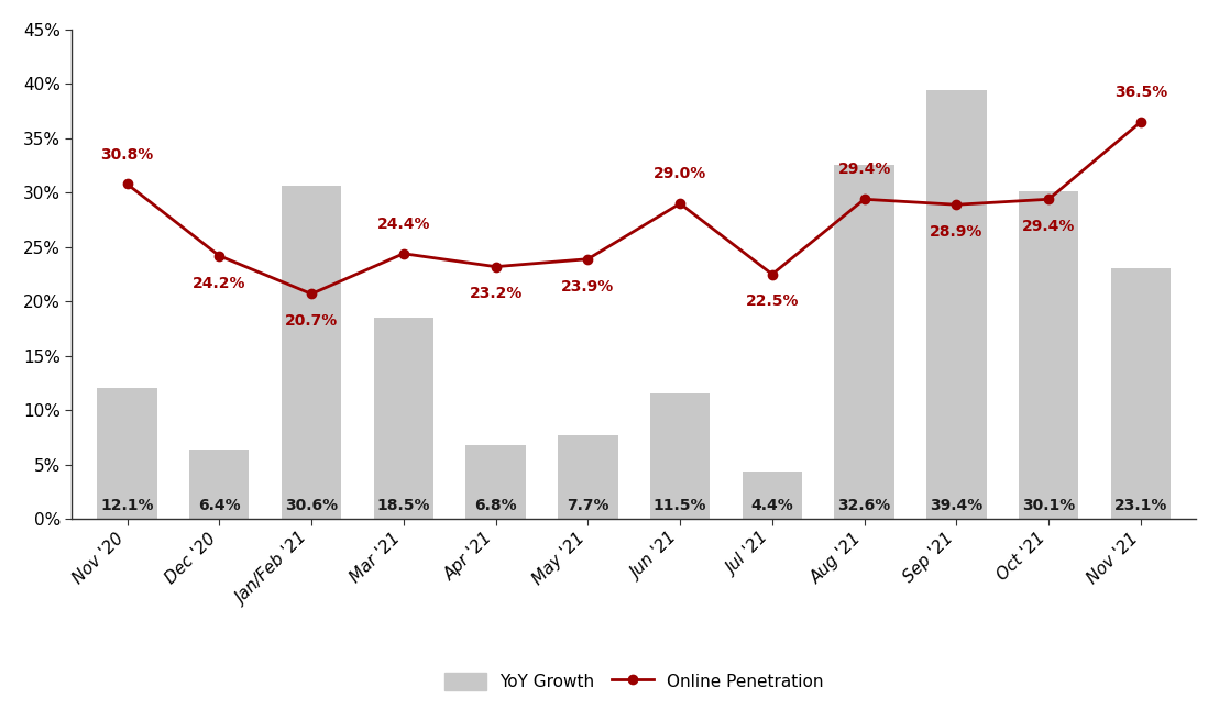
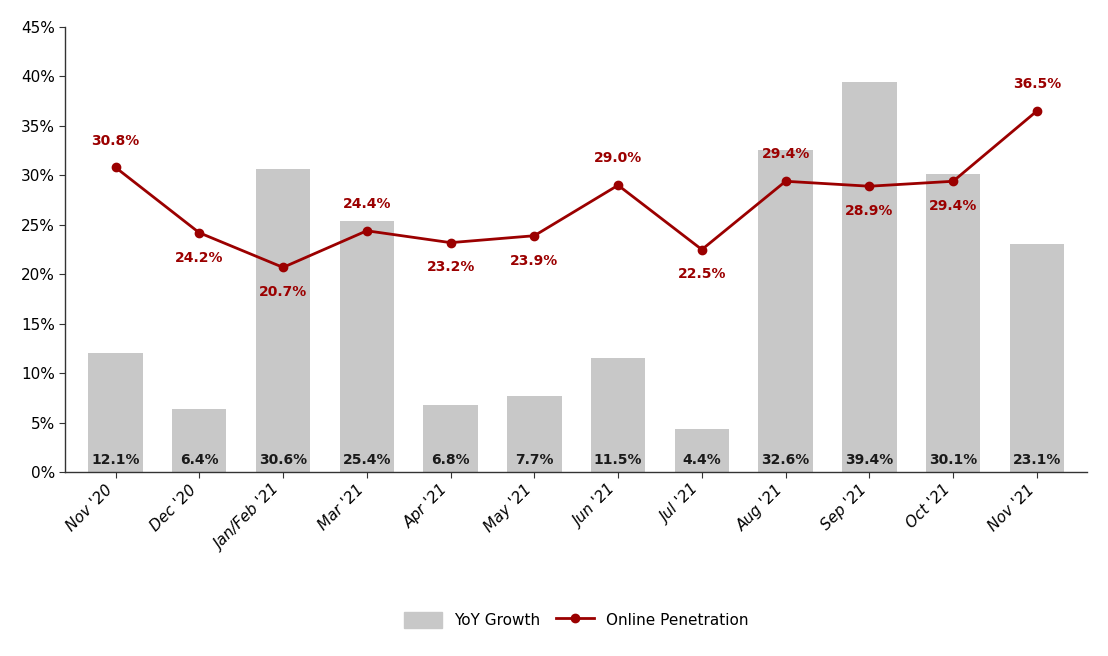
YoY Growth/Mar '21: 18.5% -> 25.4%
